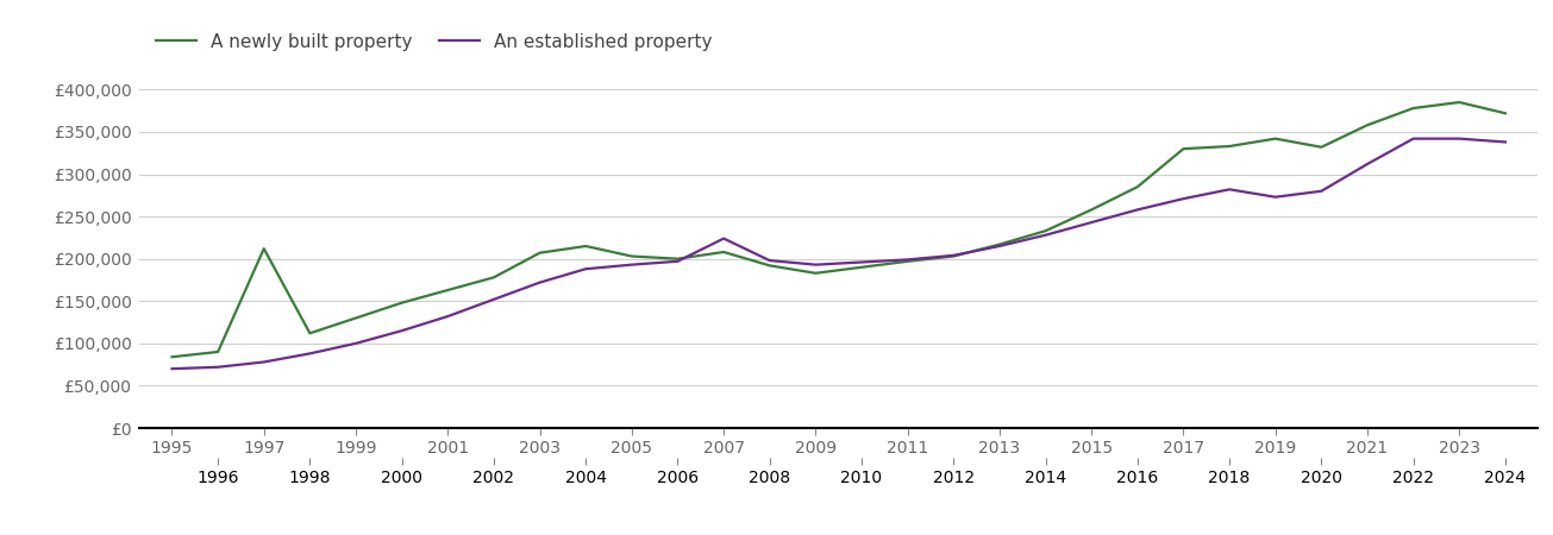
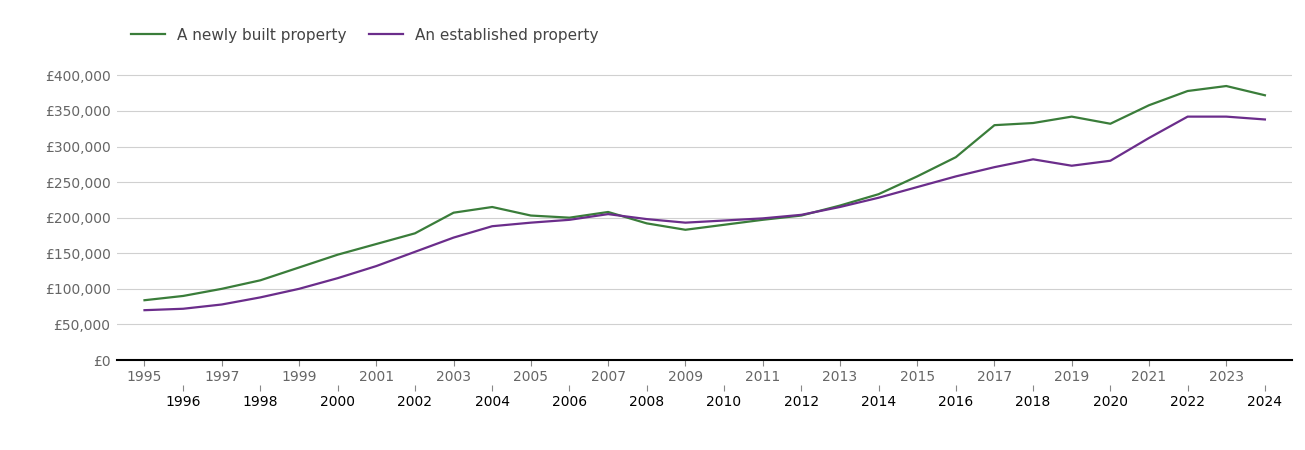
A newly built property/1997: £212,000 -> £100,000
An established property/2007: £224,000 -> £205,000
